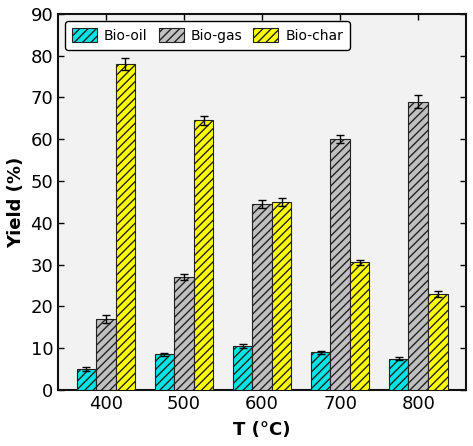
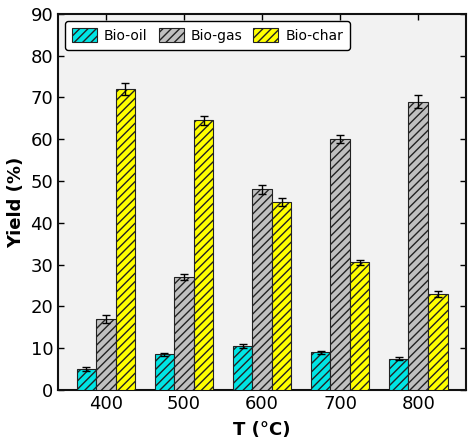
Bio-char/400: 78.0 -> 72.0
Bio-gas/600: 44.5 -> 48.0
